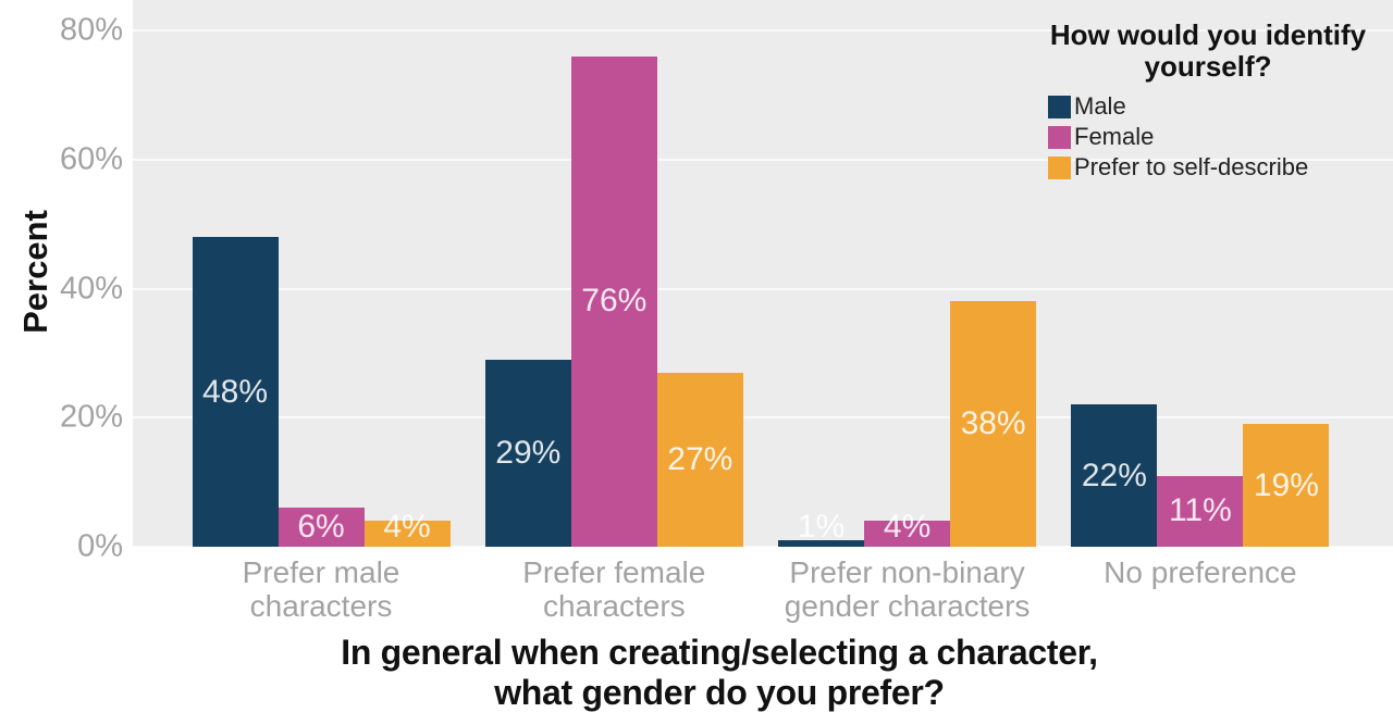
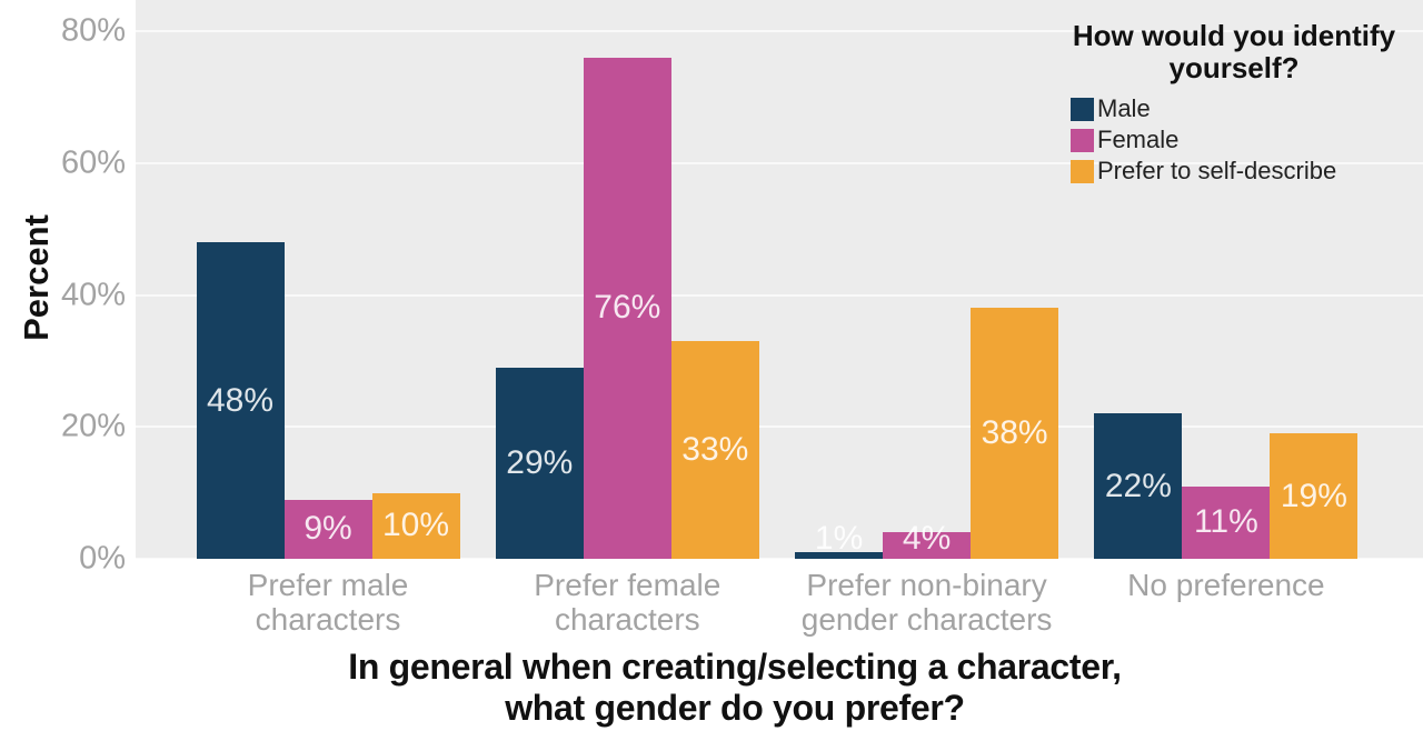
Female/Prefer male characters: 6% -> 9%
Prefer to self-describe/Prefer male characters: 4% -> 10%
Prefer to self-describe/Prefer female characters: 27% -> 33%
